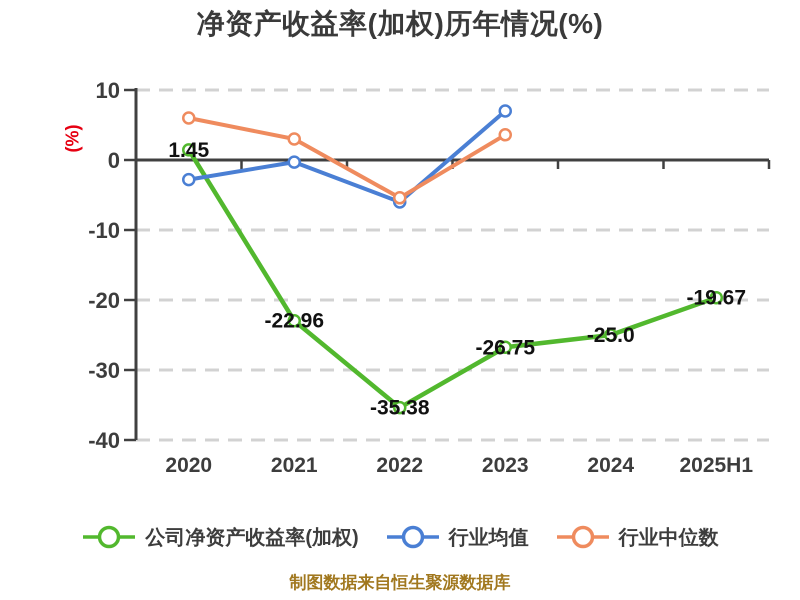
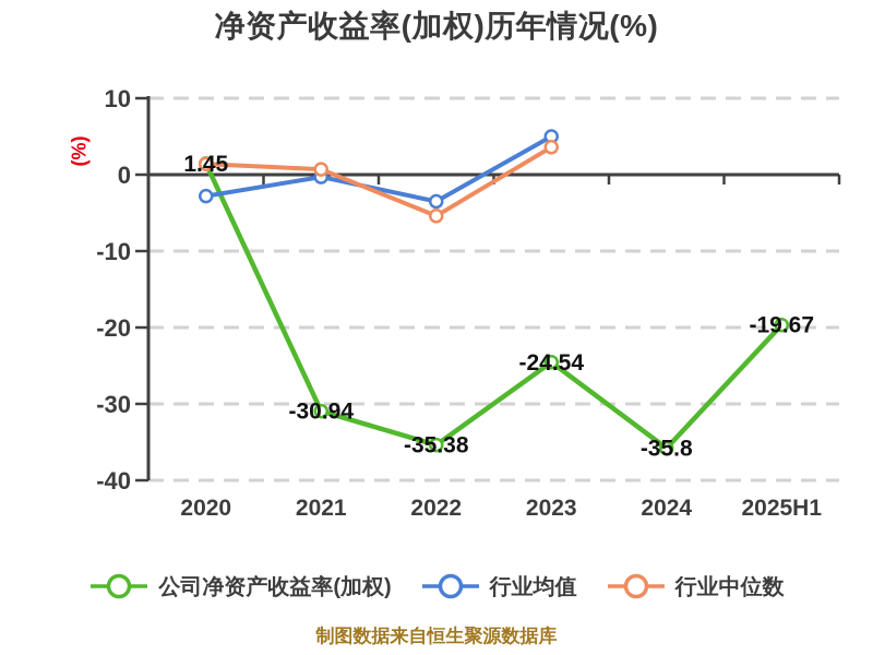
行业中位数/2020: 6 -> 1
公司净资产收益率(加权)/2021: -22.96 -> -30.94
行业中位数/2021: 3 -> 1
行业均值/2022: -6 -> -4
公司净资产收益率(加权)/2023: -26.75 -> -24.54
行业均值/2023: 7 -> 5
公司净资产收益率(加权)/2024: -25.0 -> -35.8
